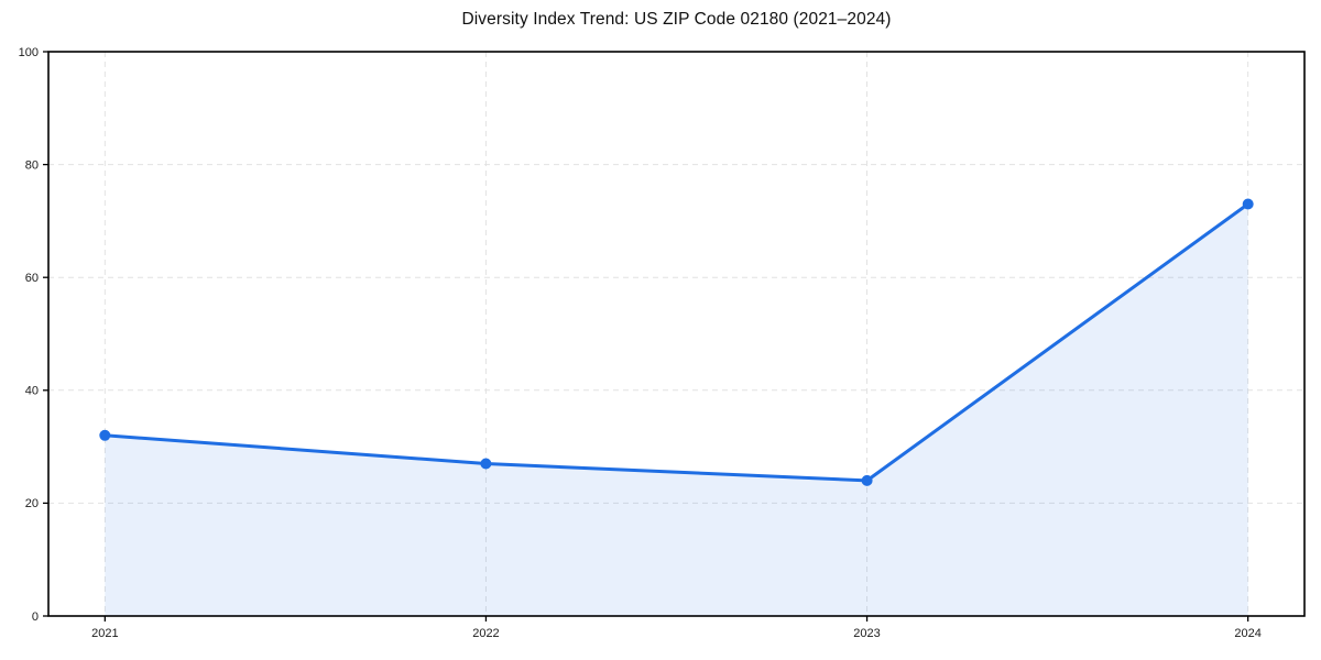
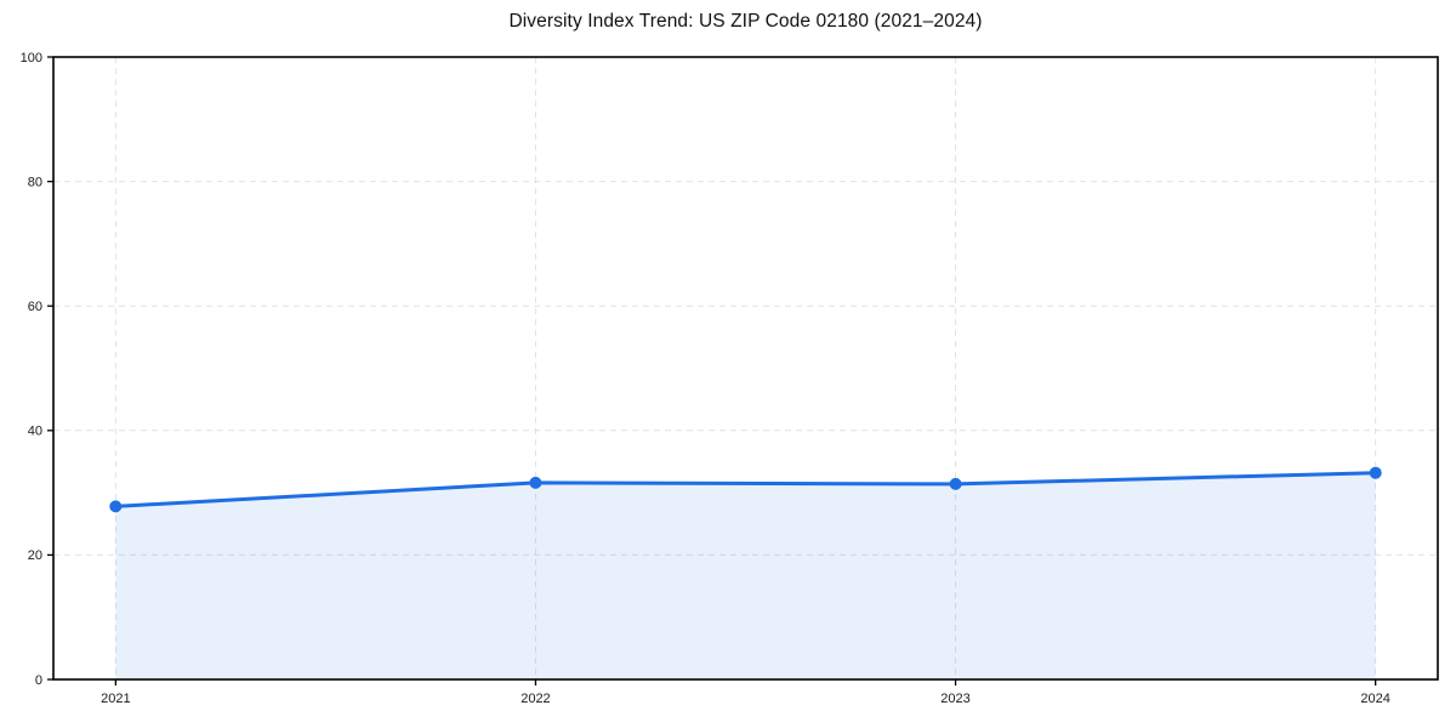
2021: 32 -> 28
2022: 27 -> 32
2023: 24 -> 31
2024: 73 -> 33
